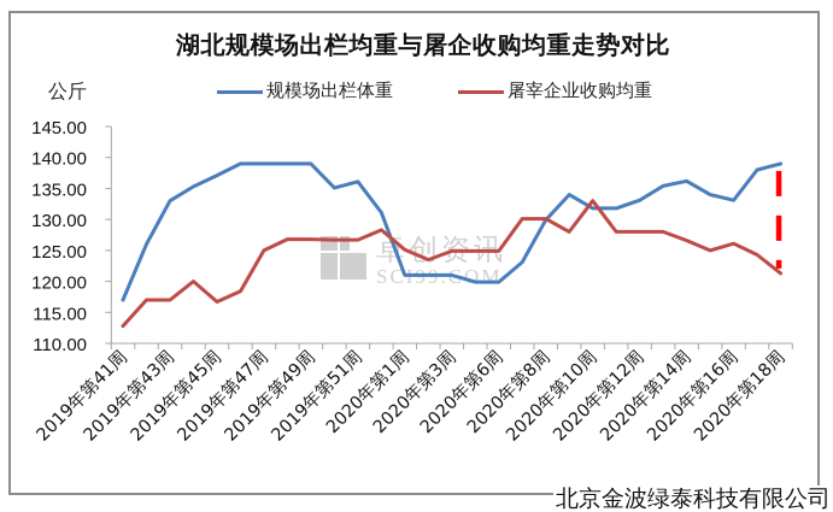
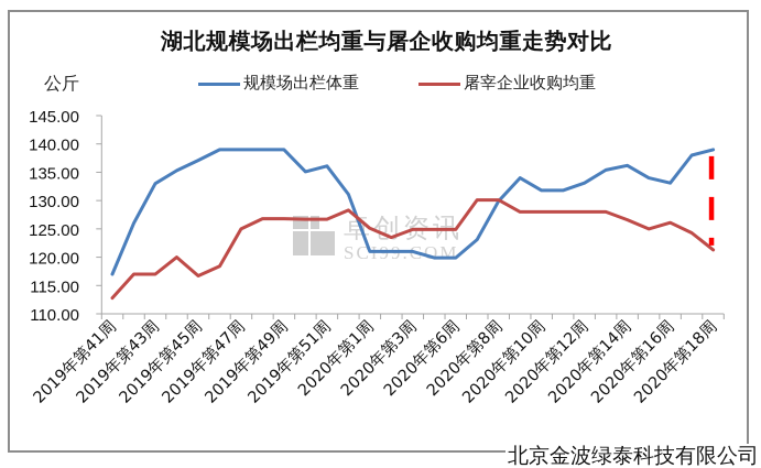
屠宰企业收购均重/2020年第10周: 133 -> 128
